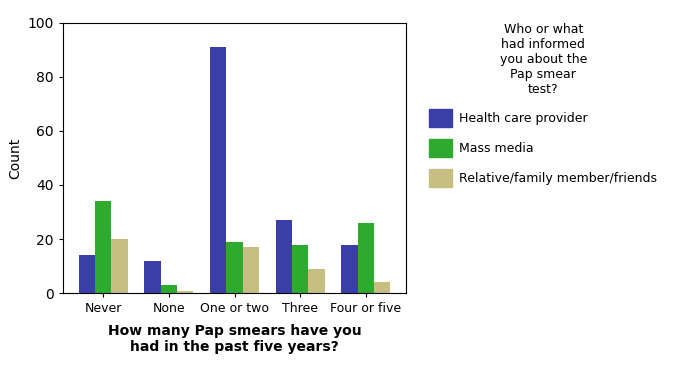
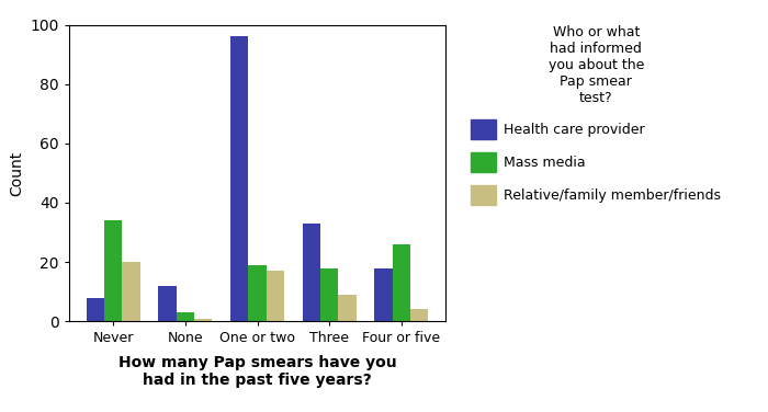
Health care provider/Never: 14 -> 8
Health care provider/One or two: 91 -> 96
Health care provider/Three: 27 -> 33
